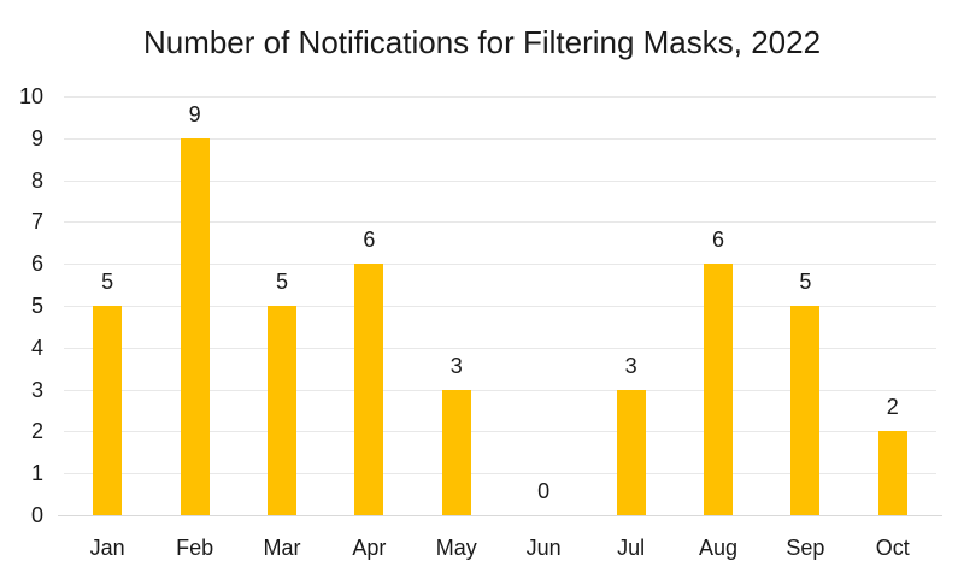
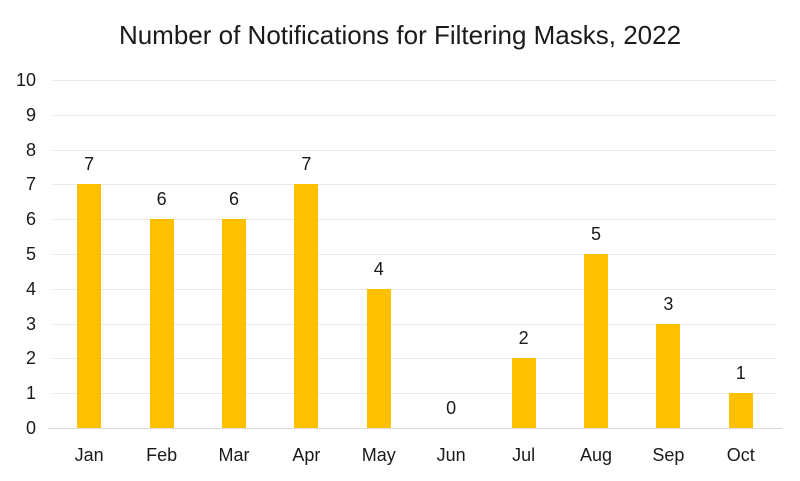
Jan: 5 -> 7
Feb: 9 -> 6
Mar: 5 -> 6
Apr: 6 -> 7
May: 3 -> 4
Jul: 3 -> 2
Aug: 6 -> 5
Sep: 5 -> 3
Oct: 2 -> 1
